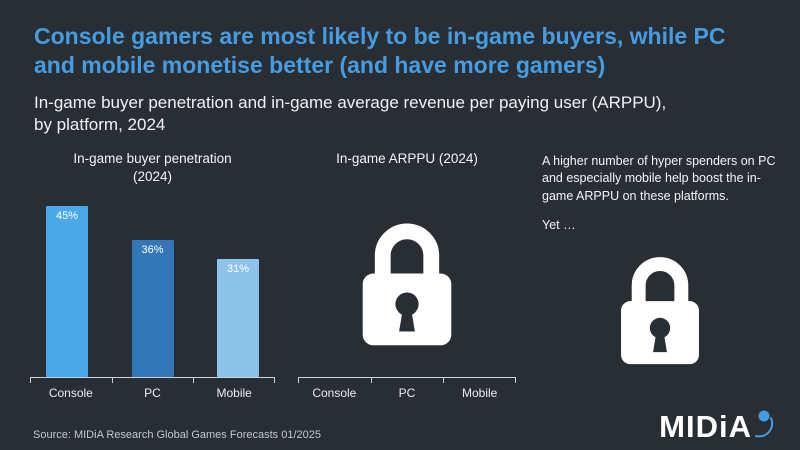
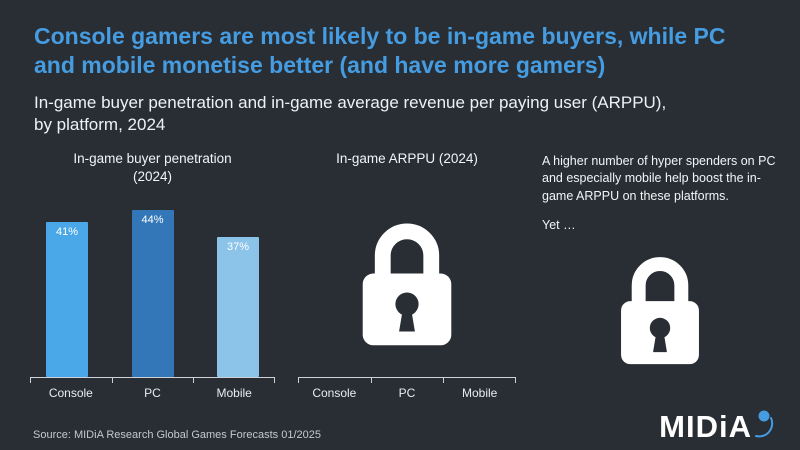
In-game buyer penetration (2024)/Console: 45% -> 41%
In-game buyer penetration (2024)/PC: 36% -> 44%
In-game buyer penetration (2024)/Mobile: 31% -> 37%
